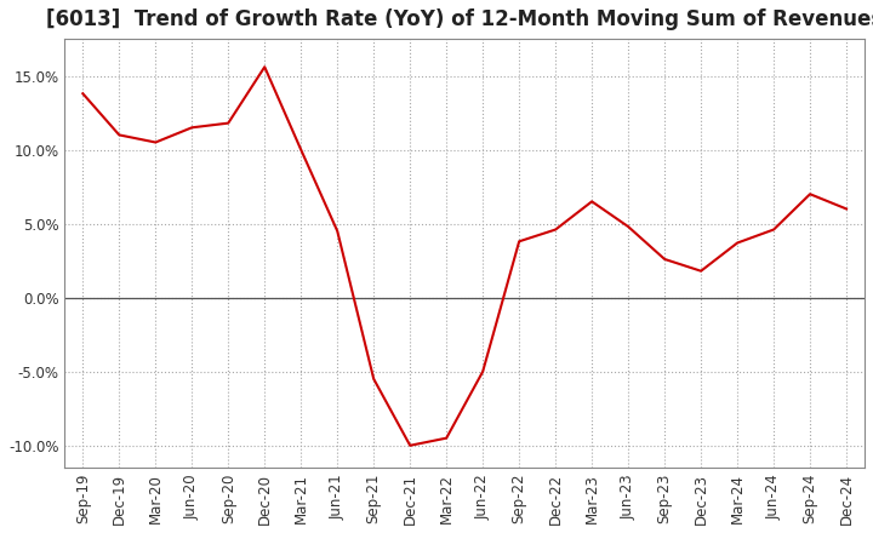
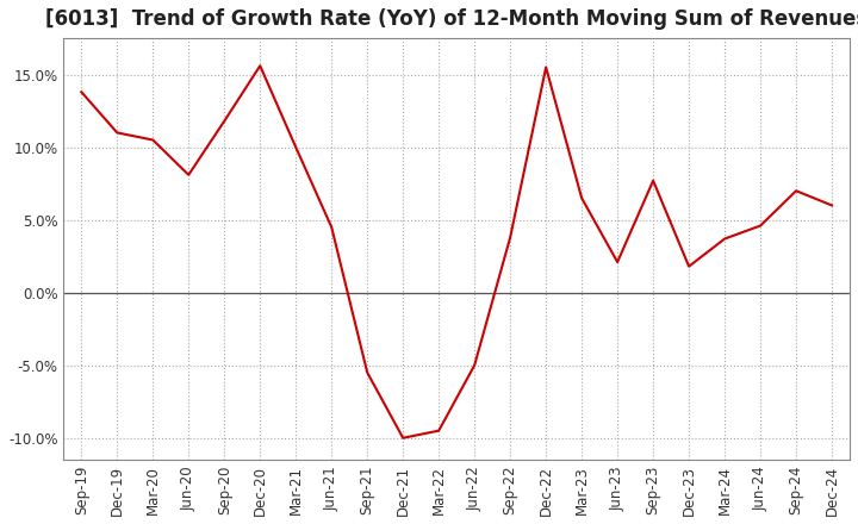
Jun-20: 11.5% -> 8.1%
Dec-22: 4.6% -> 15.5%
Jun-23: 4.8% -> 2.1%
Sep-23: 2.6% -> 7.7%
